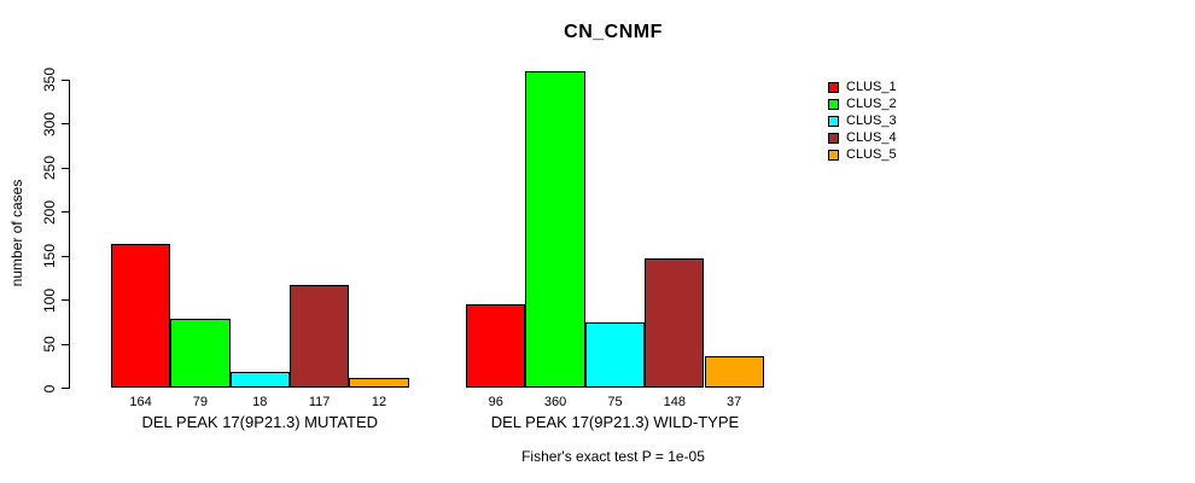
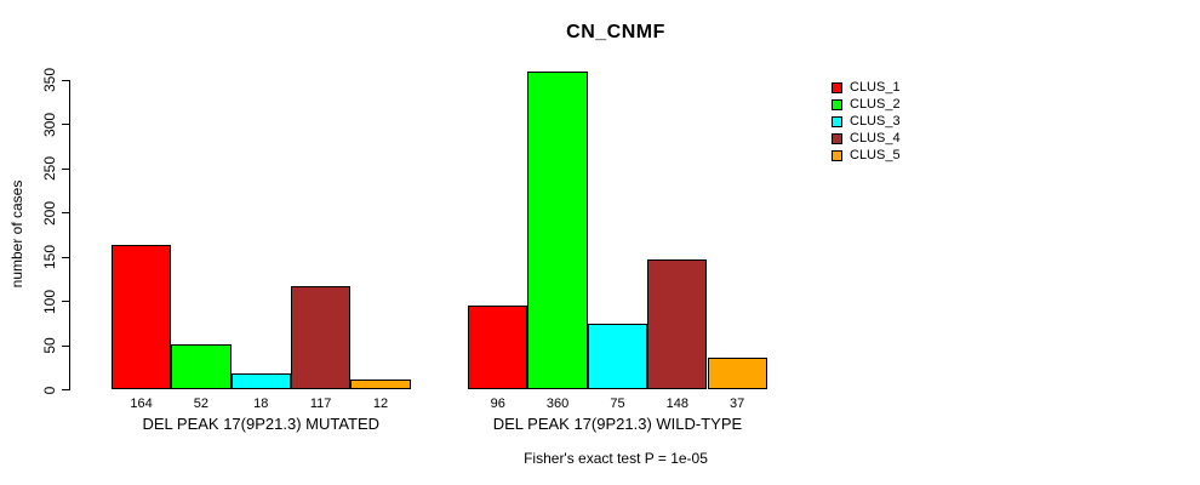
CLUS_2/DEL PEAK 17(9P21.3) MUTATED: 79 -> 52
